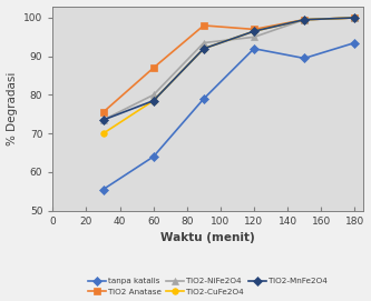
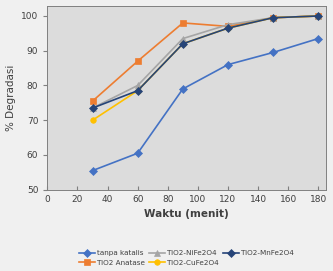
tanpa katalis/60: 64.0 -> 60.5
tanpa katalis/120: 92.0 -> 86.0
TiO2-NiFe2O4/120: 95.0 -> 97.5
